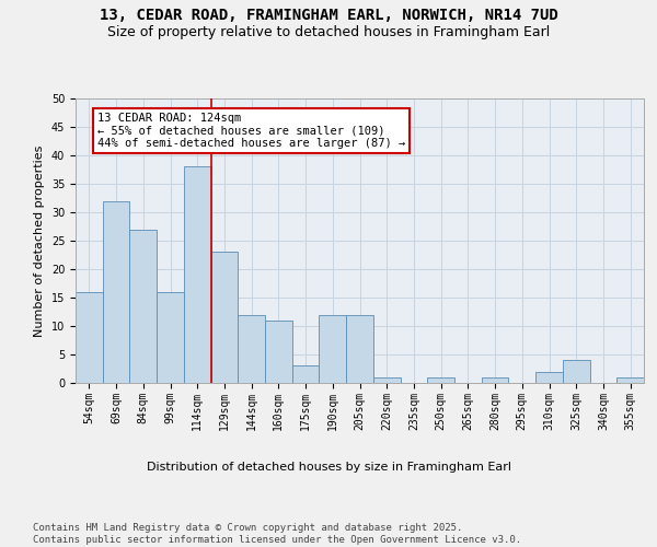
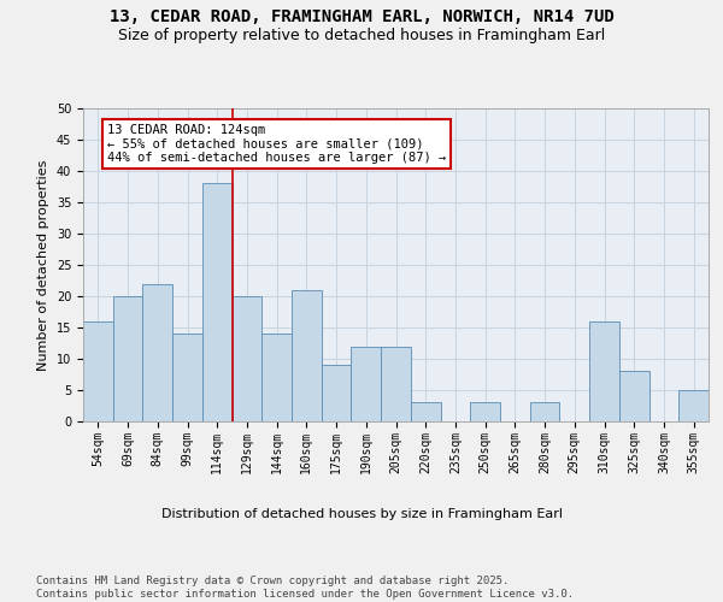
69sqm: 32 -> 20
84sqm: 27 -> 22
99sqm: 16 -> 14
129sqm: 23 -> 20
144sqm: 12 -> 14
160sqm: 11 -> 21
175sqm: 3 -> 9
220sqm: 1 -> 3
250sqm: 1 -> 3
280sqm: 1 -> 3
310sqm: 2 -> 16
325sqm: 4 -> 8
355sqm: 1 -> 5
